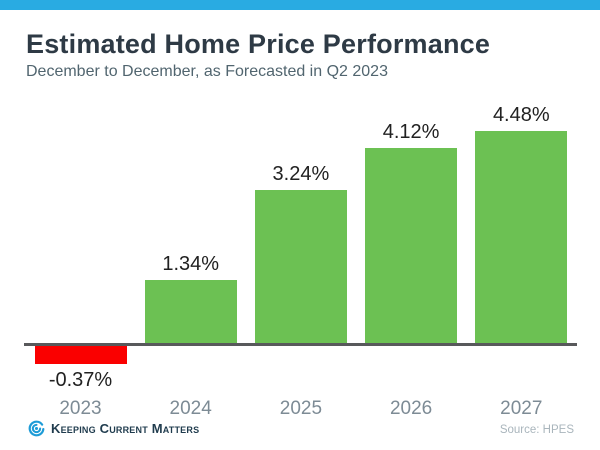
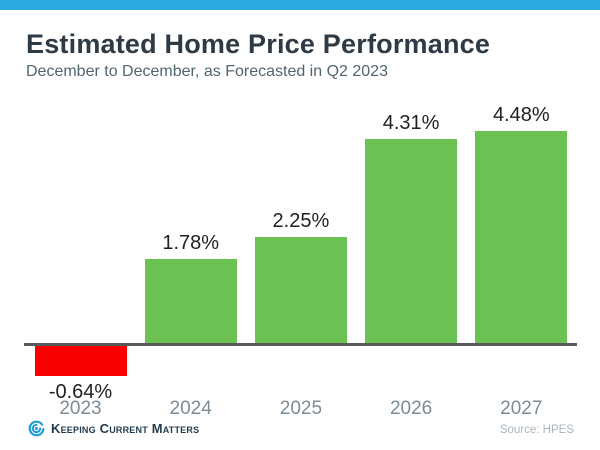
2023: -0.37% -> -0.64%
2024: 1.34% -> 1.78%
2025: 3.24% -> 2.25%
2026: 4.12% -> 4.31%
